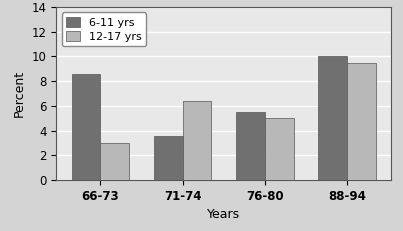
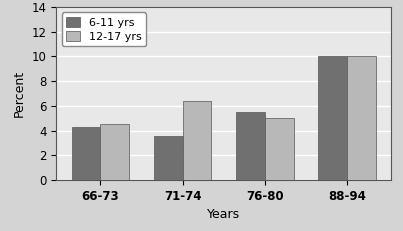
6-11 yrs/66-73: 8.6 -> 4.3
12-17 yrs/66-73: 3.0 -> 4.5
12-17 yrs/88-94: 9.5 -> 10.0
